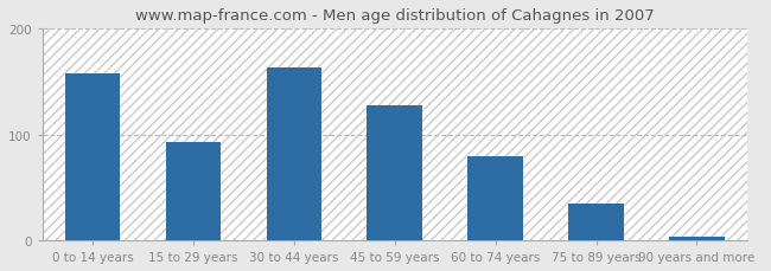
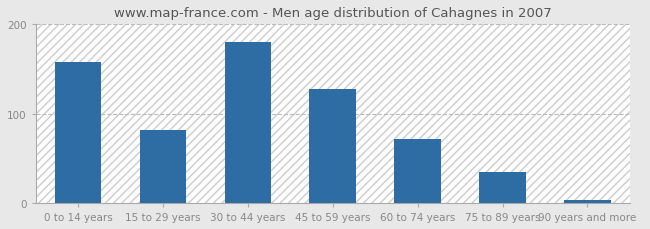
15 to 29 years: 93 -> 82
30 to 44 years: 163 -> 180
60 to 74 years: 80 -> 72
